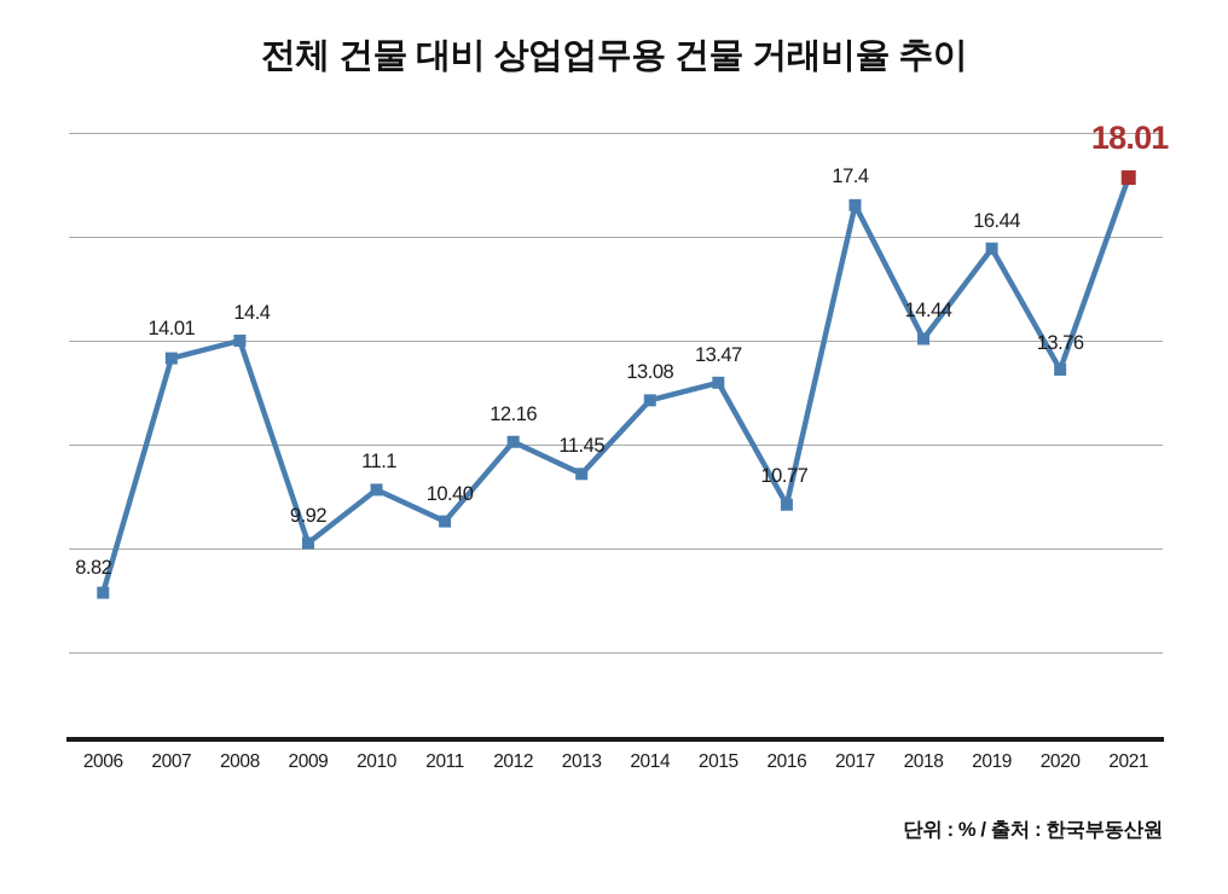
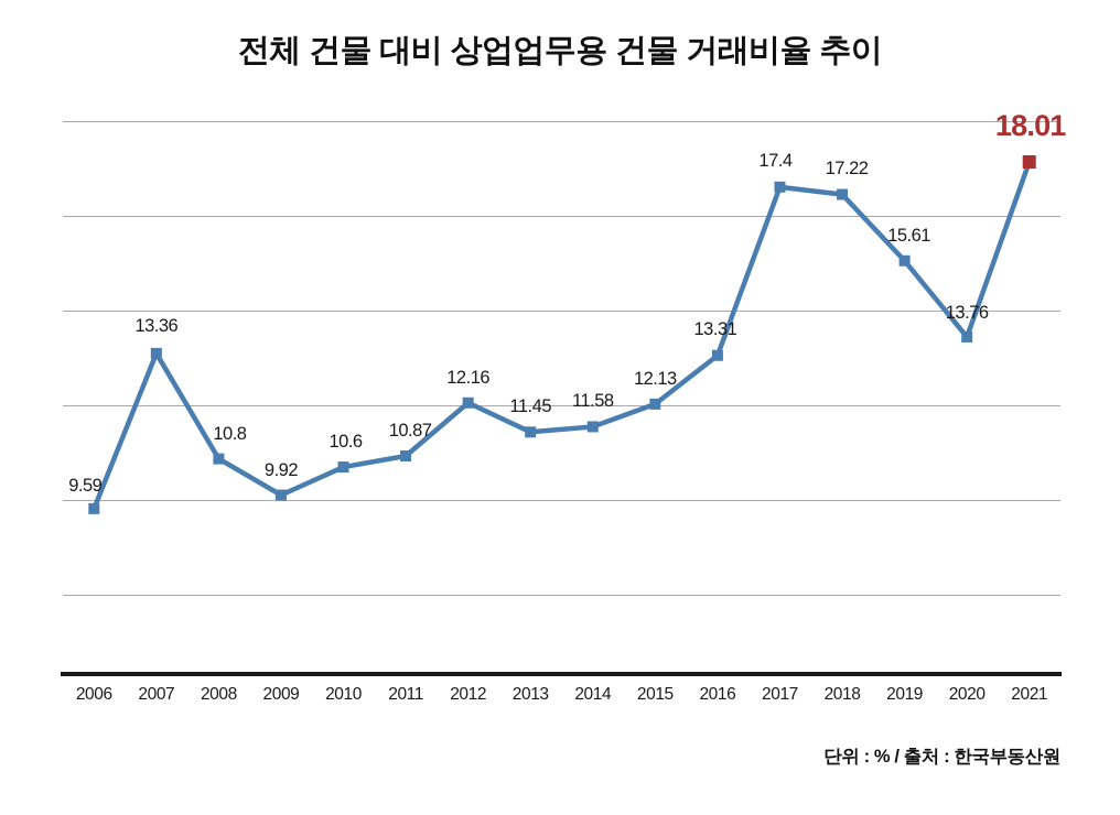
2006: 8.82 -> 9.59
2007: 14.01 -> 13.36
2008: 14.4 -> 10.8
2010: 11.1 -> 10.6
2011: 10.40 -> 10.87
2014: 13.08 -> 11.58
2015: 13.47 -> 12.13
2016: 10.77 -> 13.31
2018: 14.44 -> 17.22
2019: 16.44 -> 15.61
